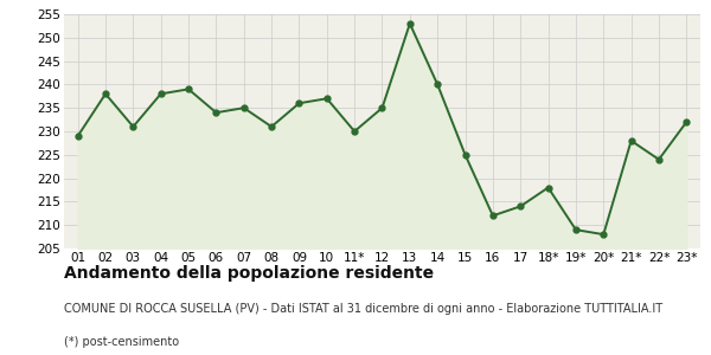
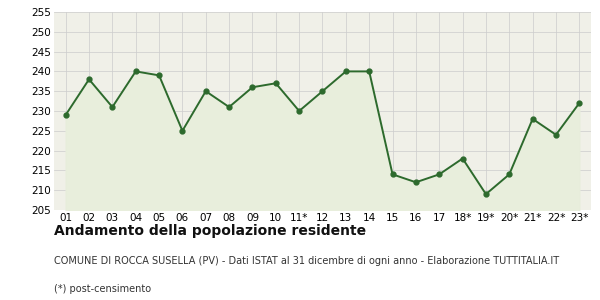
04: 238 -> 240
06: 234 -> 225
13: 253 -> 240
15: 225 -> 214
20*: 208 -> 214
